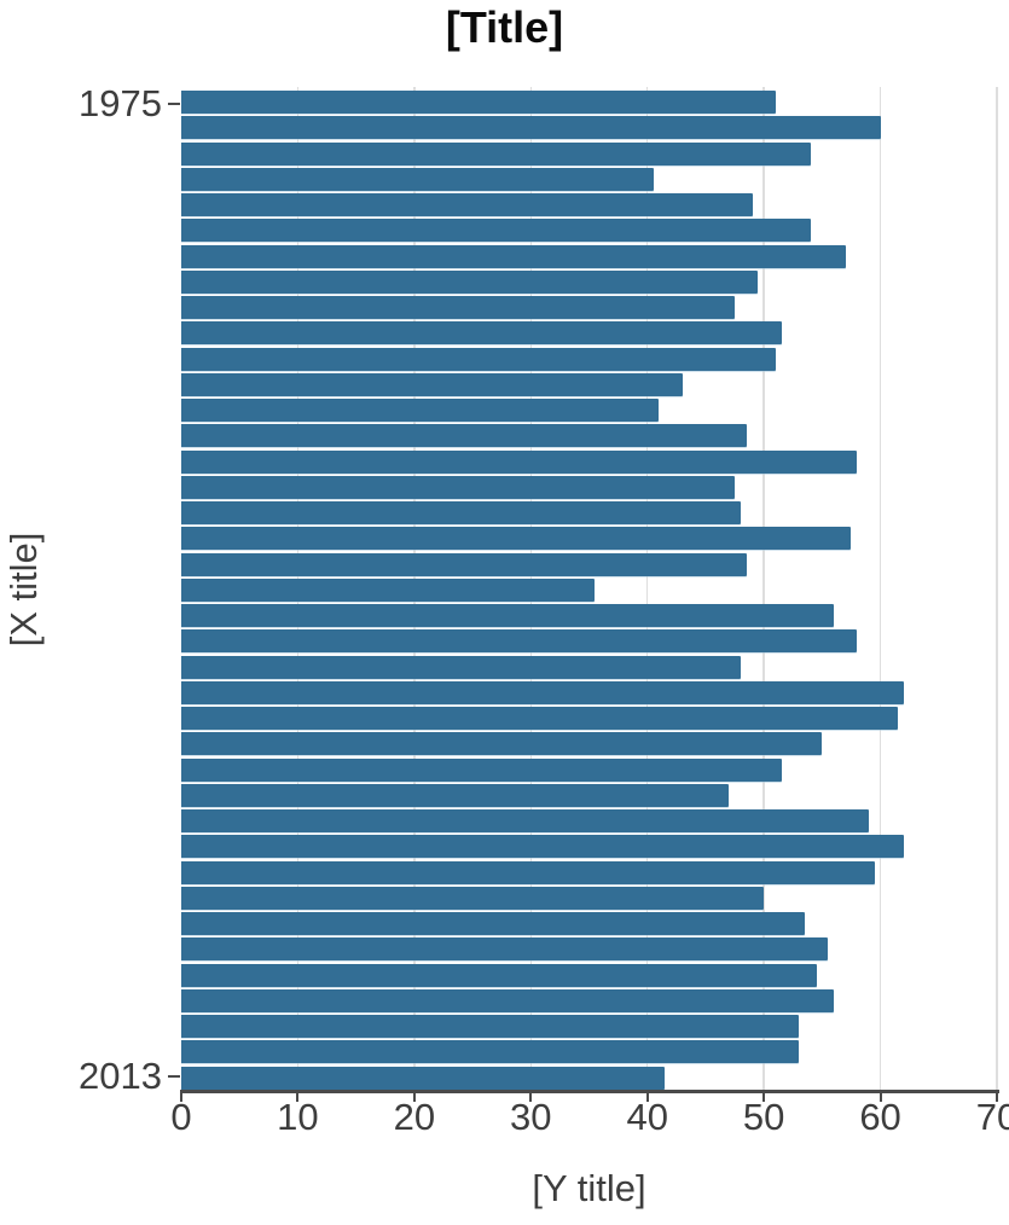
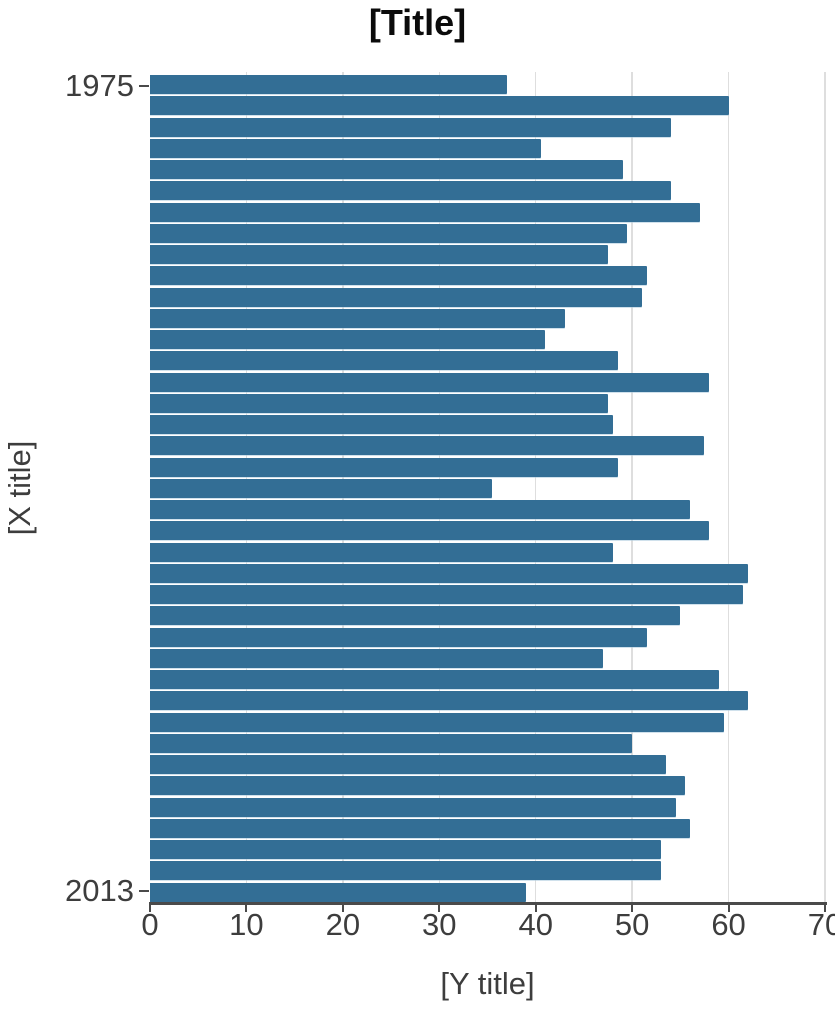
1975: 51 -> 37
2013: 42 -> 39
